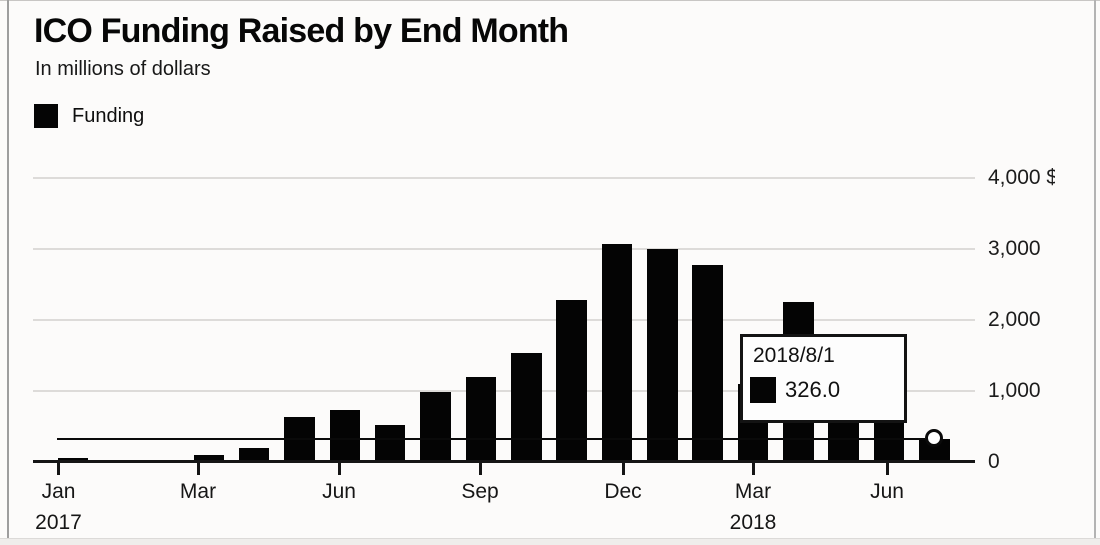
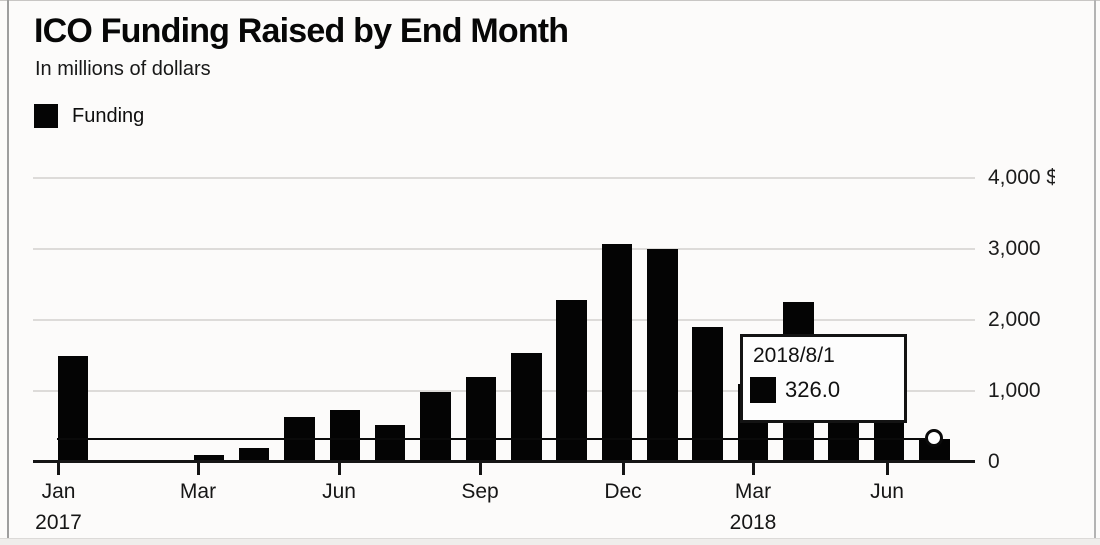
Jan 2017: 100 -> 1500
Mar 2018: 2800 -> 1900
